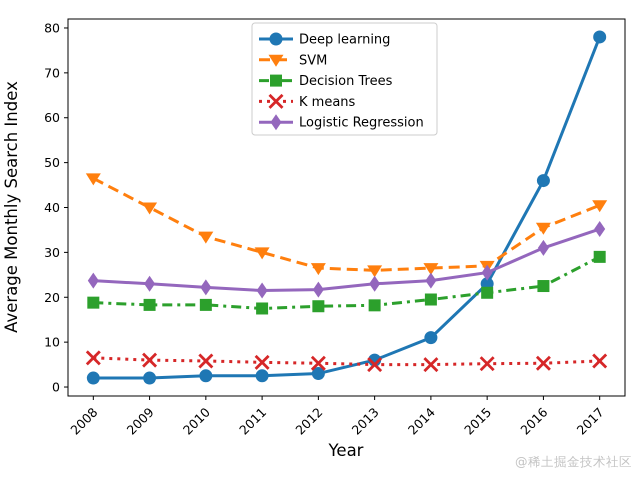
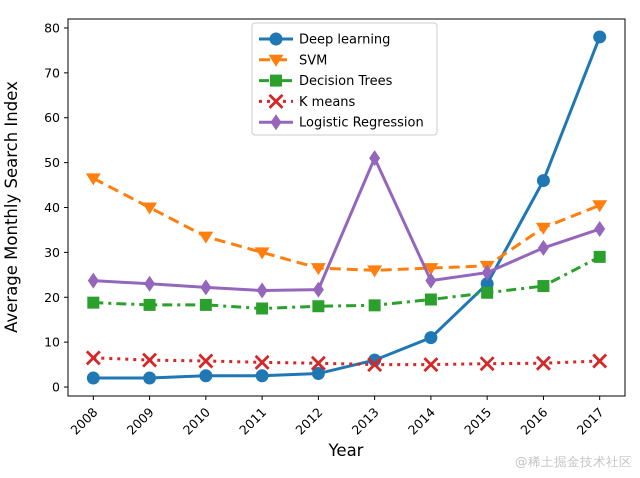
Logistic Regression/2013: 23 -> 51
